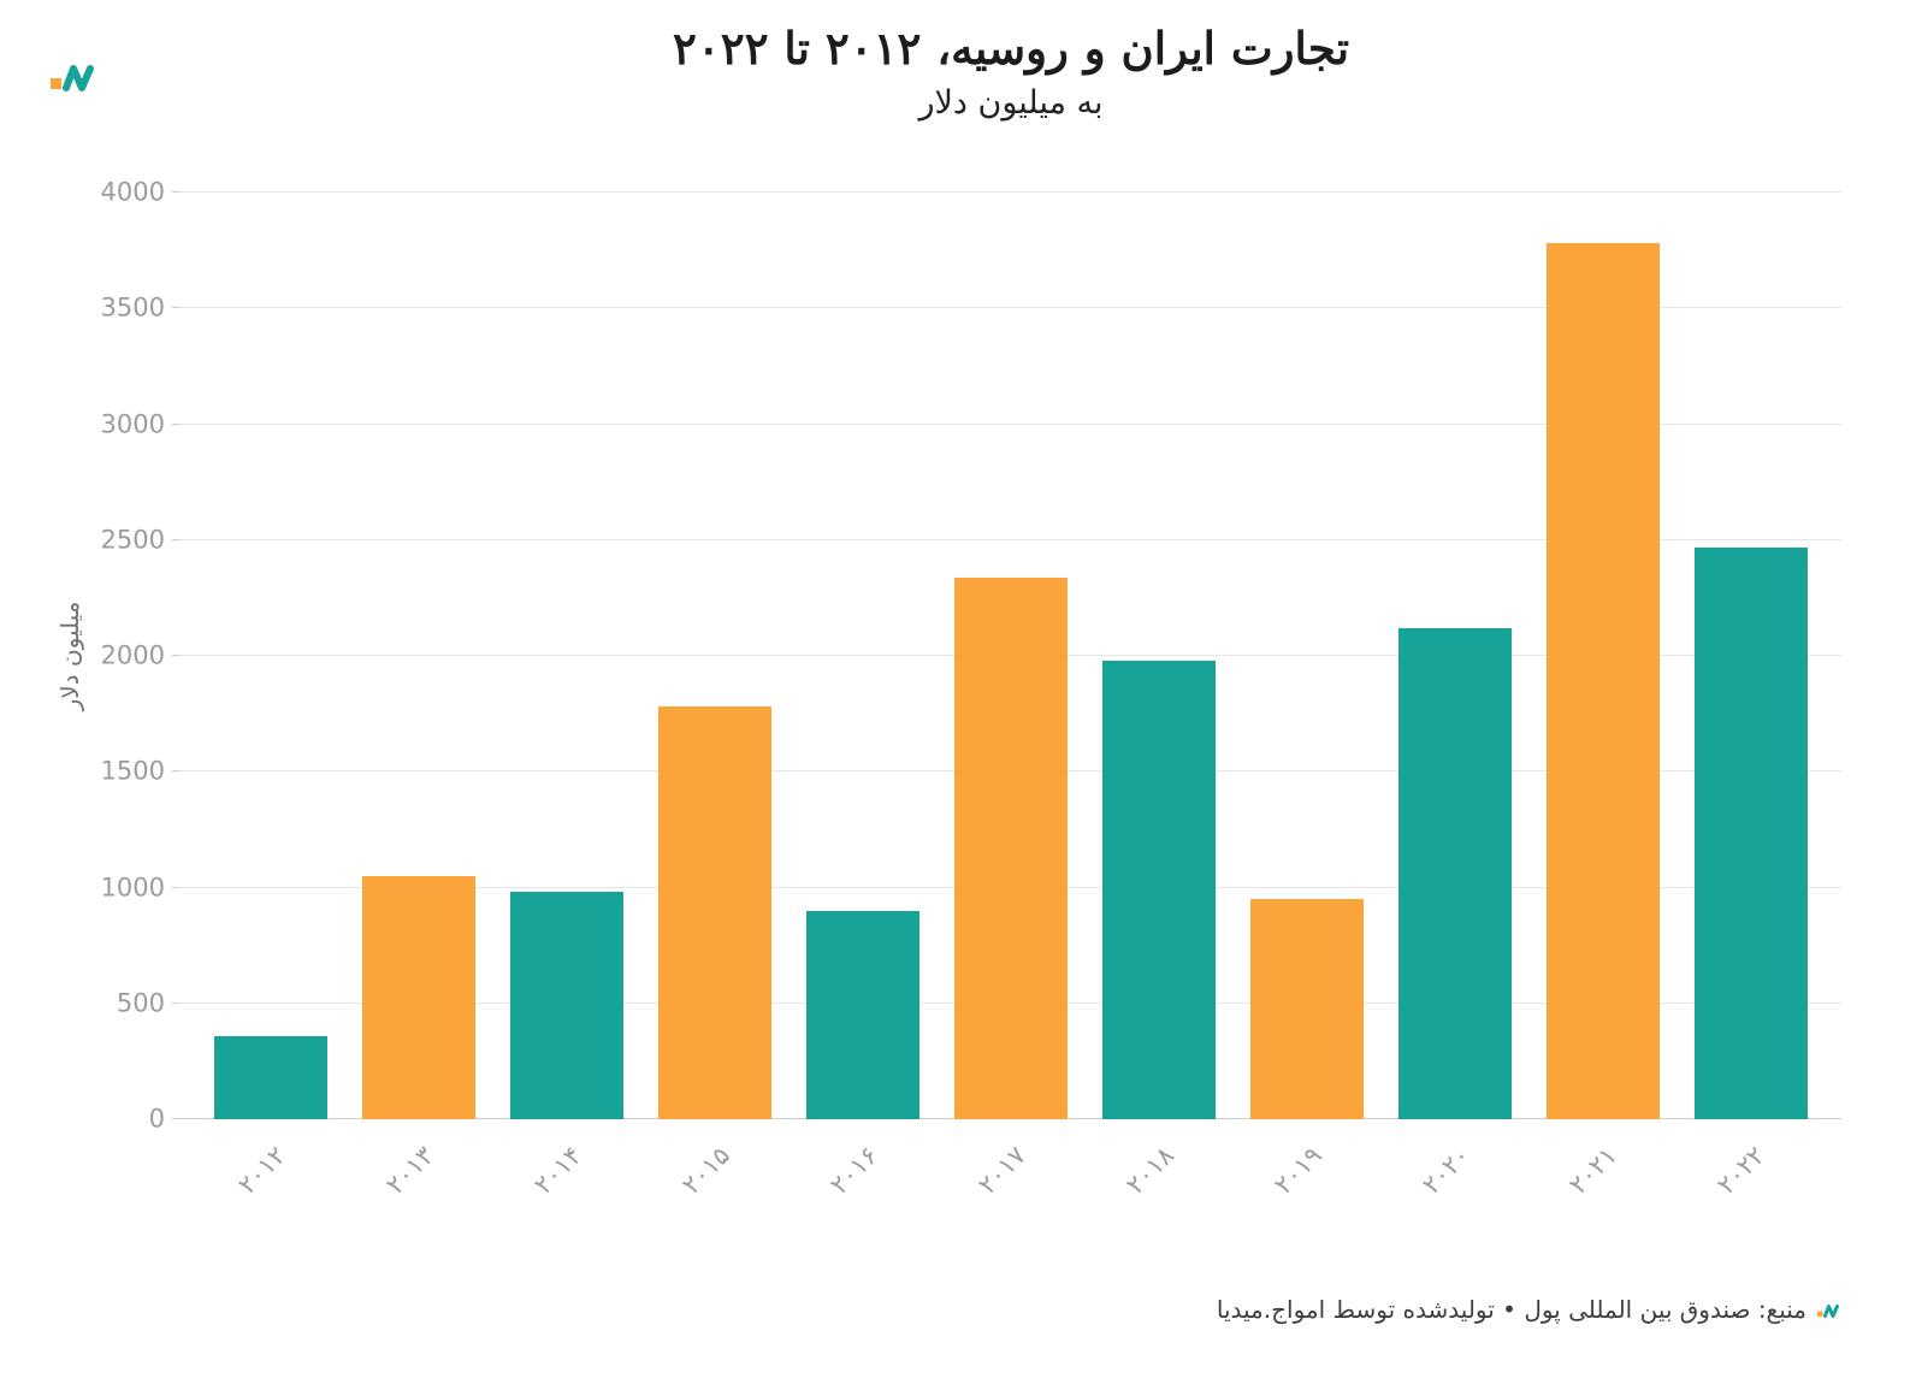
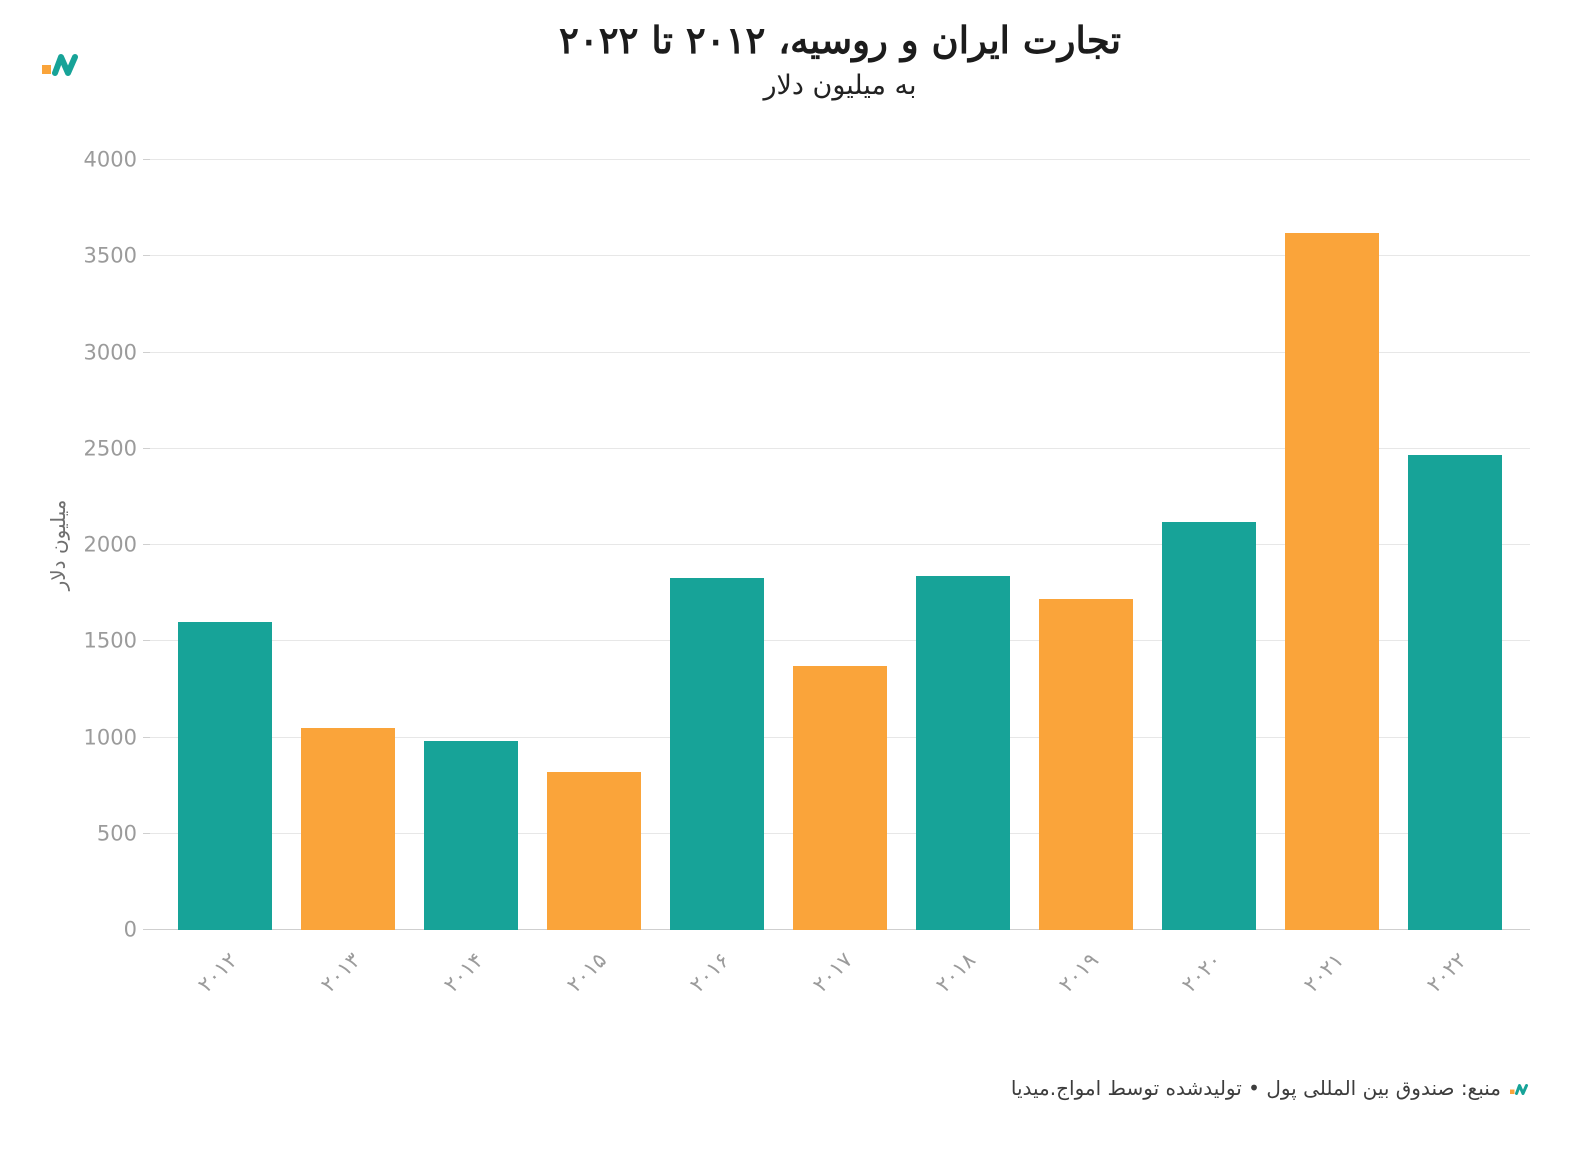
۲۰۱۲: 360 -> 1600
۲۰۱۵: 1780 -> 820
۲۰۱۶: 900 -> 1830
۲۰۱۷: 2340 -> 1370
۲۰۱۸: 1980 -> 1840
۲۰۱۹: 950 -> 1720
۲۰۲۱: 3780 -> 3620
